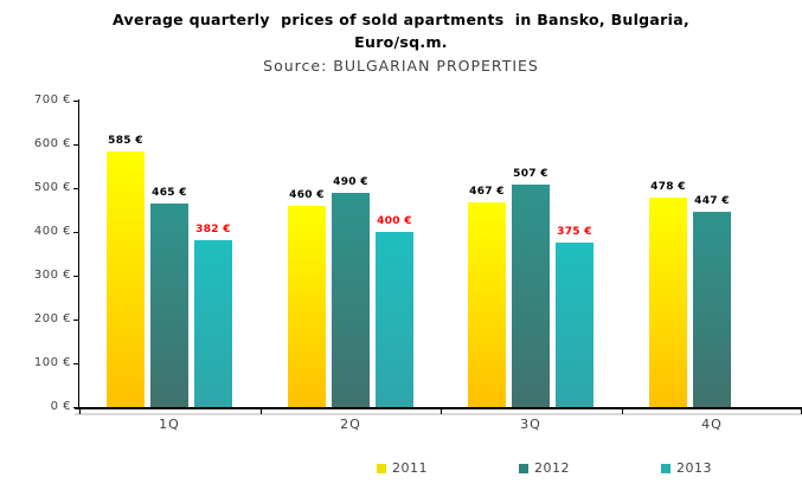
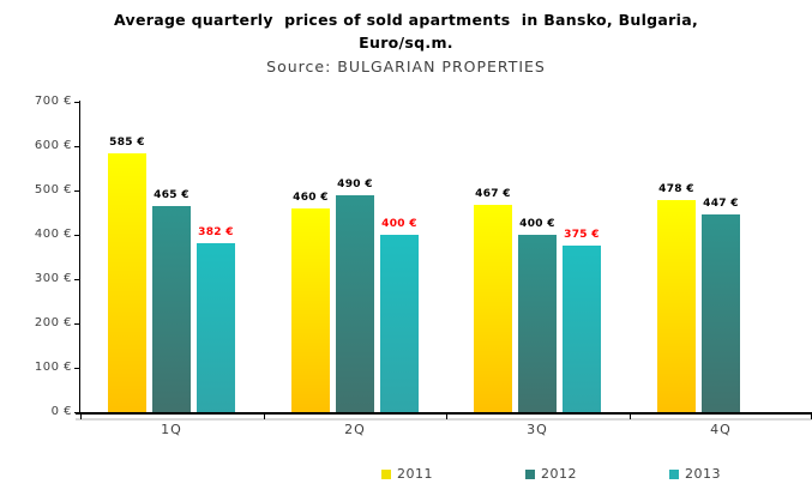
2012/3Q: 507 -> 400
